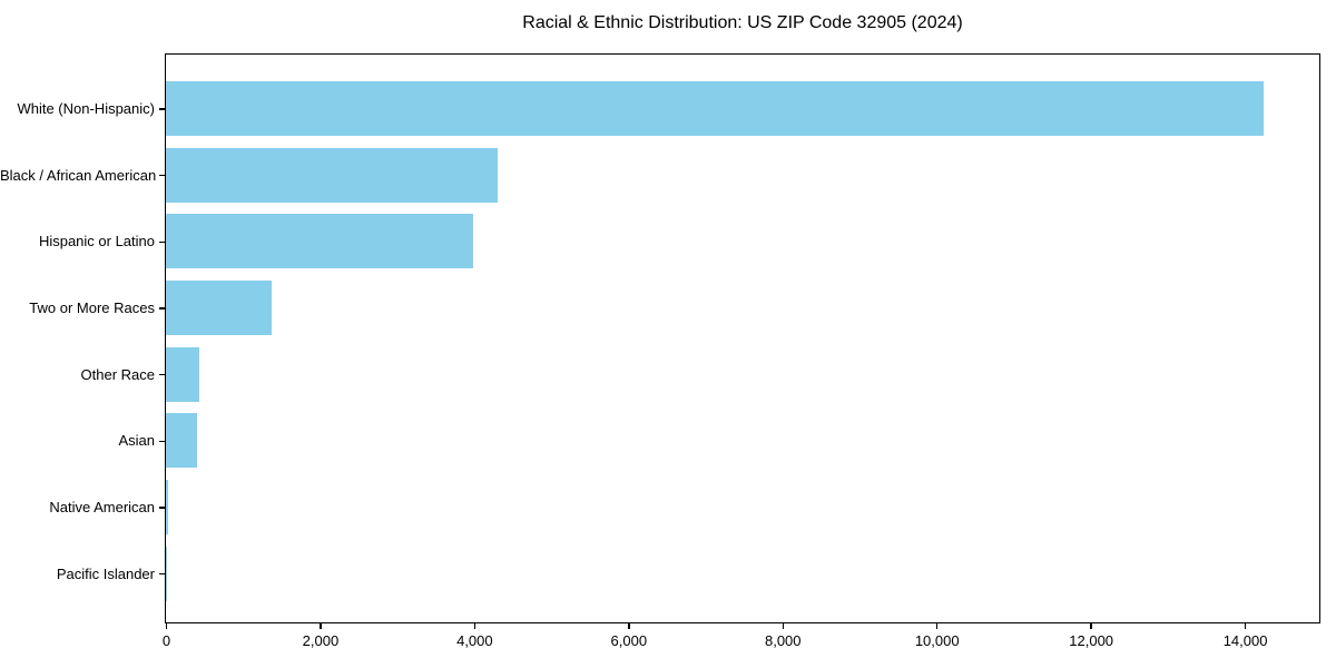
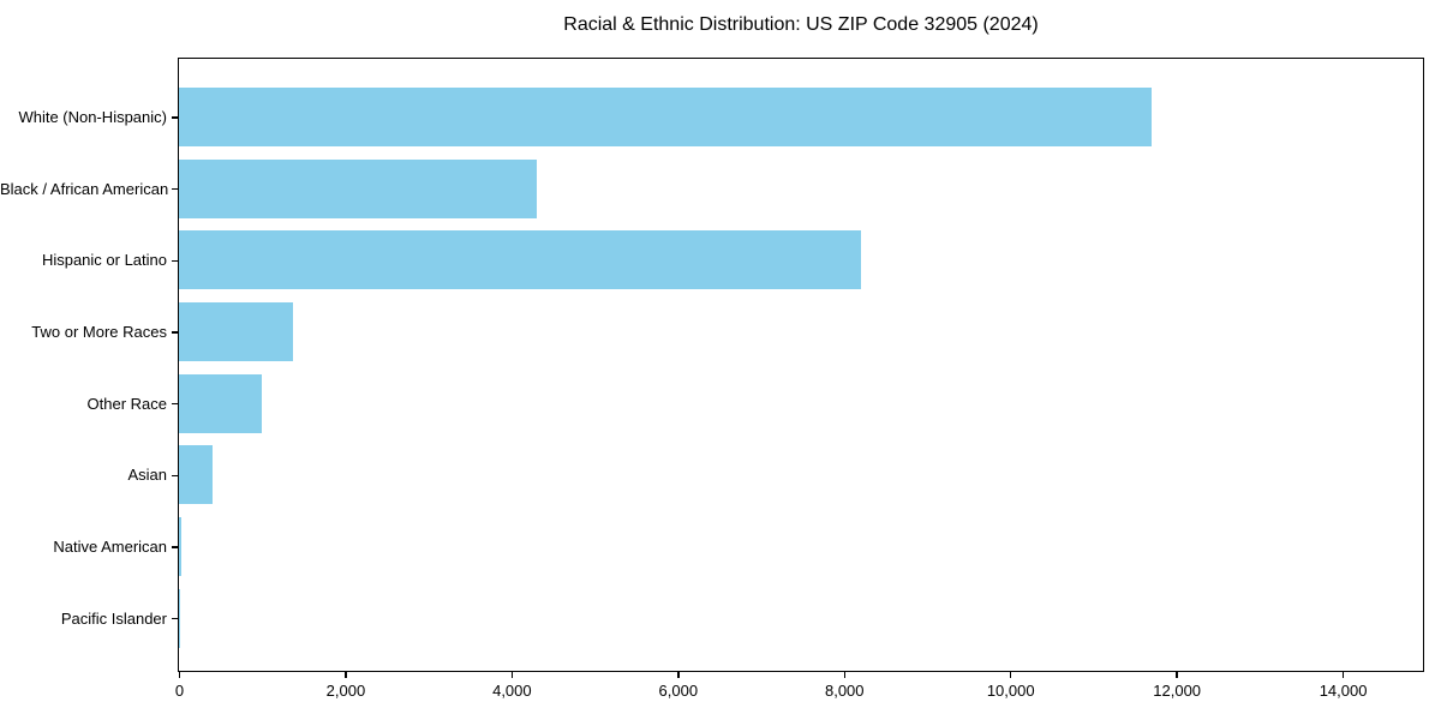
White (Non-Hispanic): 14200 -> 11700
Hispanic or Latino: 4000 -> 8200
Other Race: 400 -> 1000
